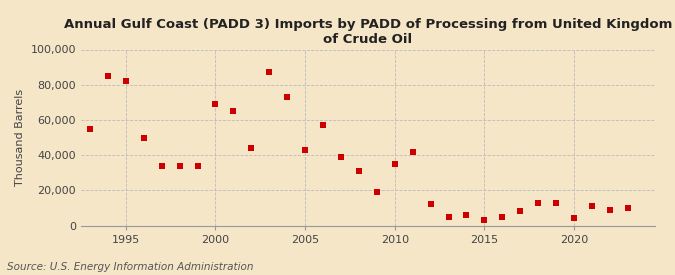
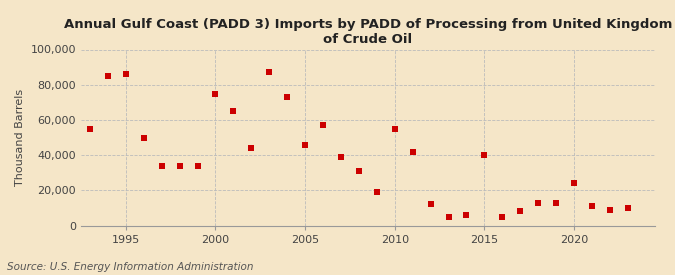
1995: 82,000 -> 86,000
2000: 69,000 -> 75,000
2005: 43,000 -> 46,000
2010: 35,000 -> 55,000
2015: 3,000 -> 40,000
2020: 4,000 -> 24,000
